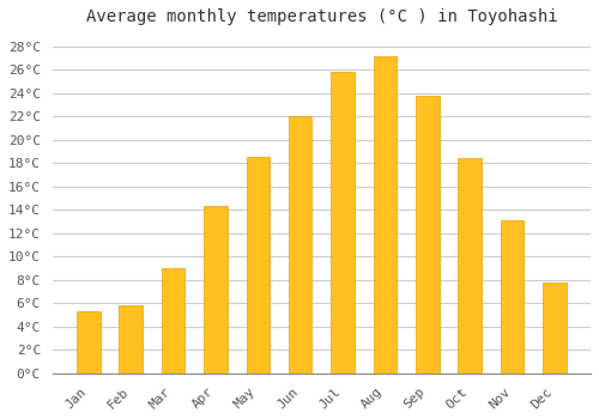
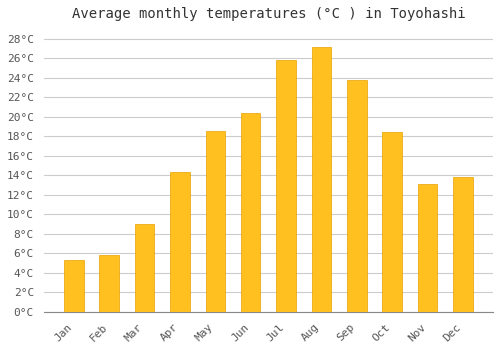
Jun: 22.0°C -> 20.4°C
Dec: 7.8°C -> 13.8°C
